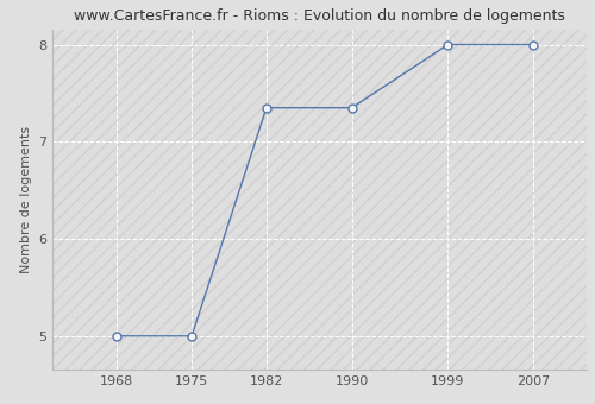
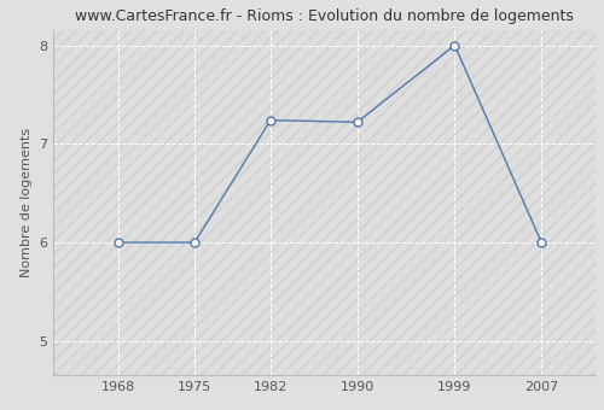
1968: 5.00 -> 6.00
1975: 5.00 -> 6.00
1982: 7.35 -> 7.24
1990: 7.35 -> 7.22
2007: 8.00 -> 6.00
